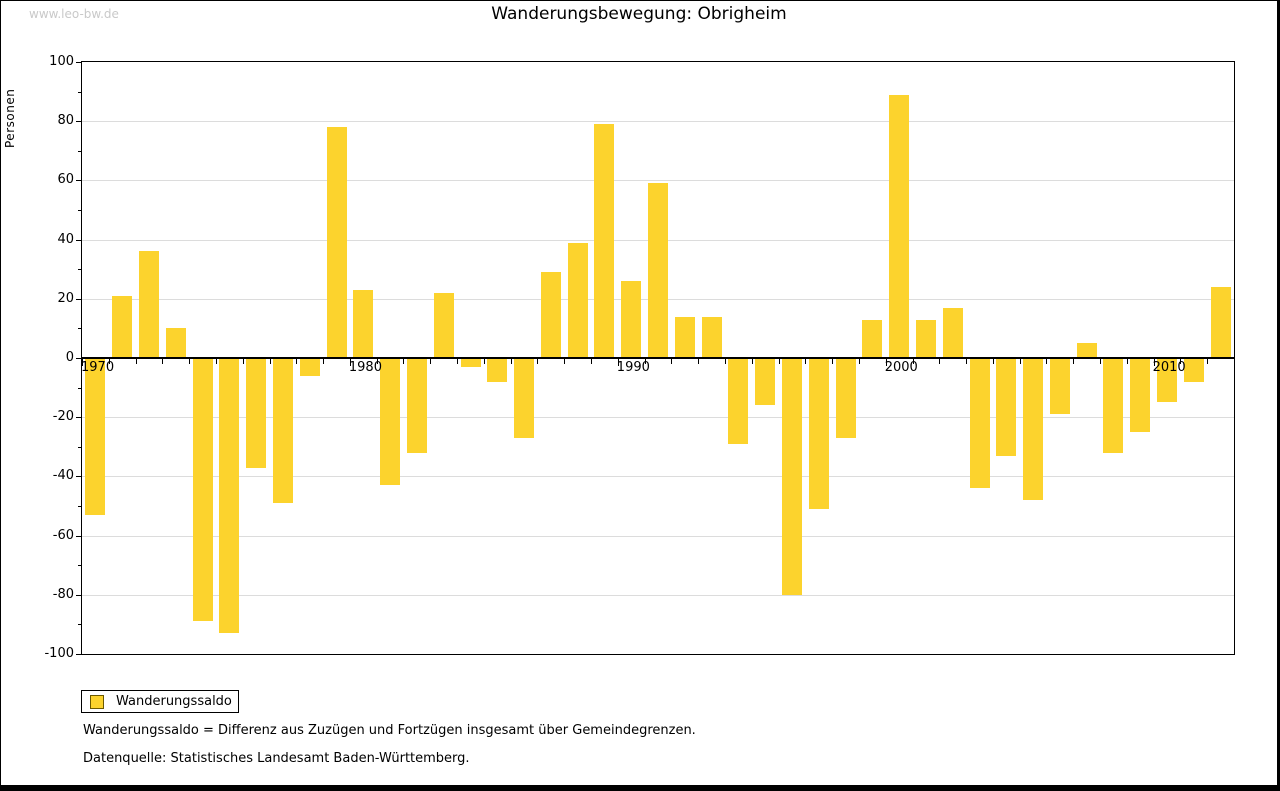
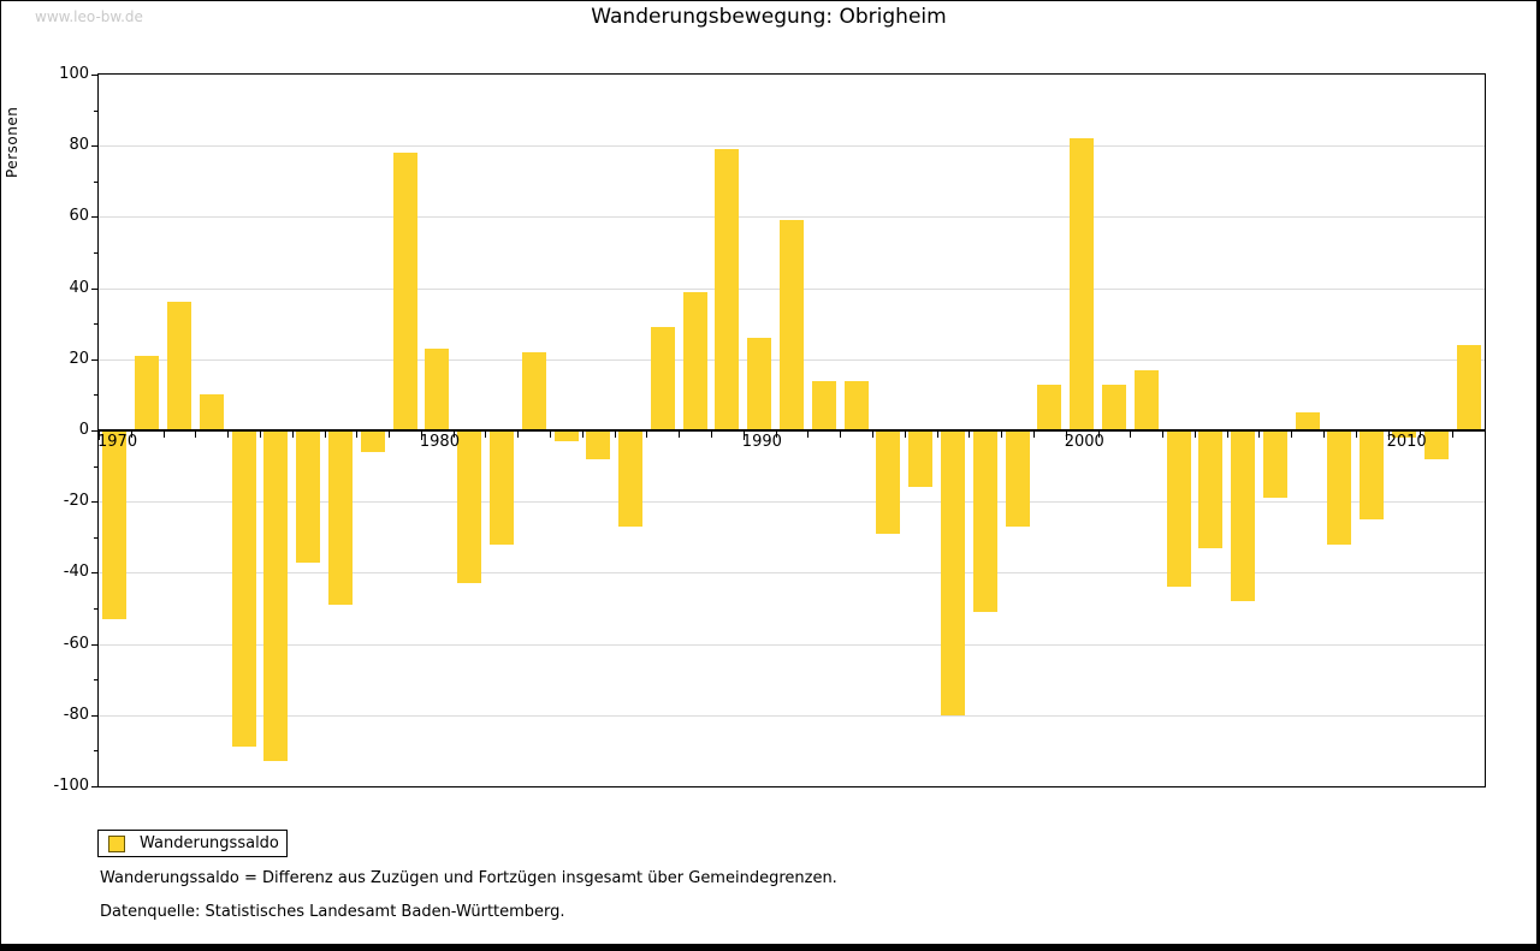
2000: 89 -> 82
2010: -15 -> -2
